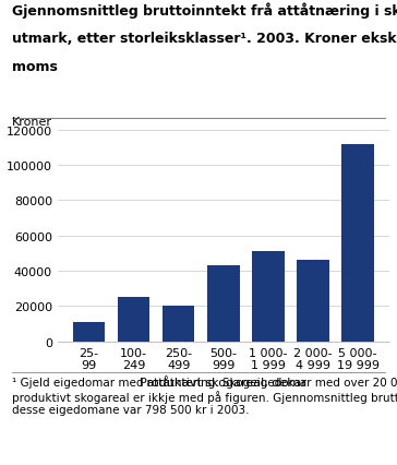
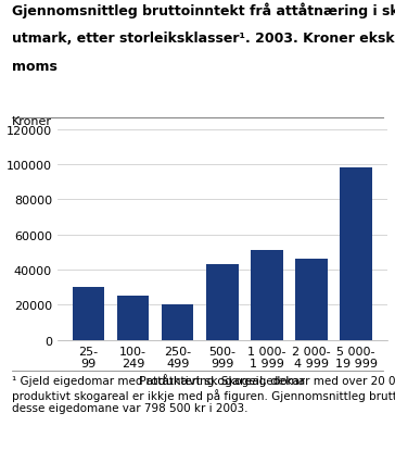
25- 99: 11000 -> 30000
5 000- 19 999: 112000 -> 98000
